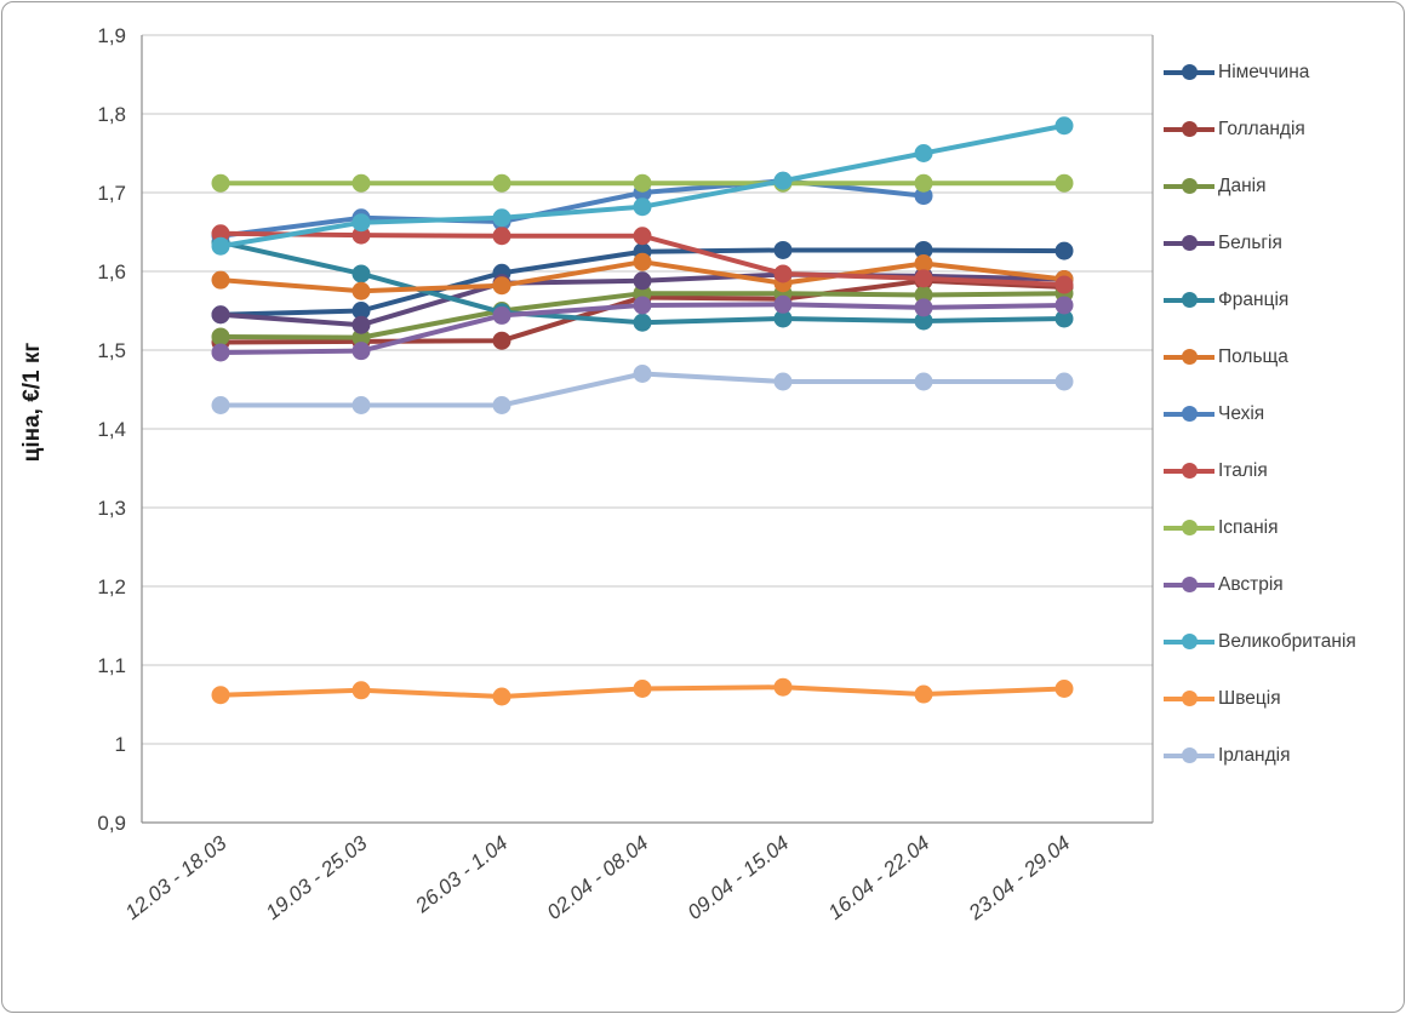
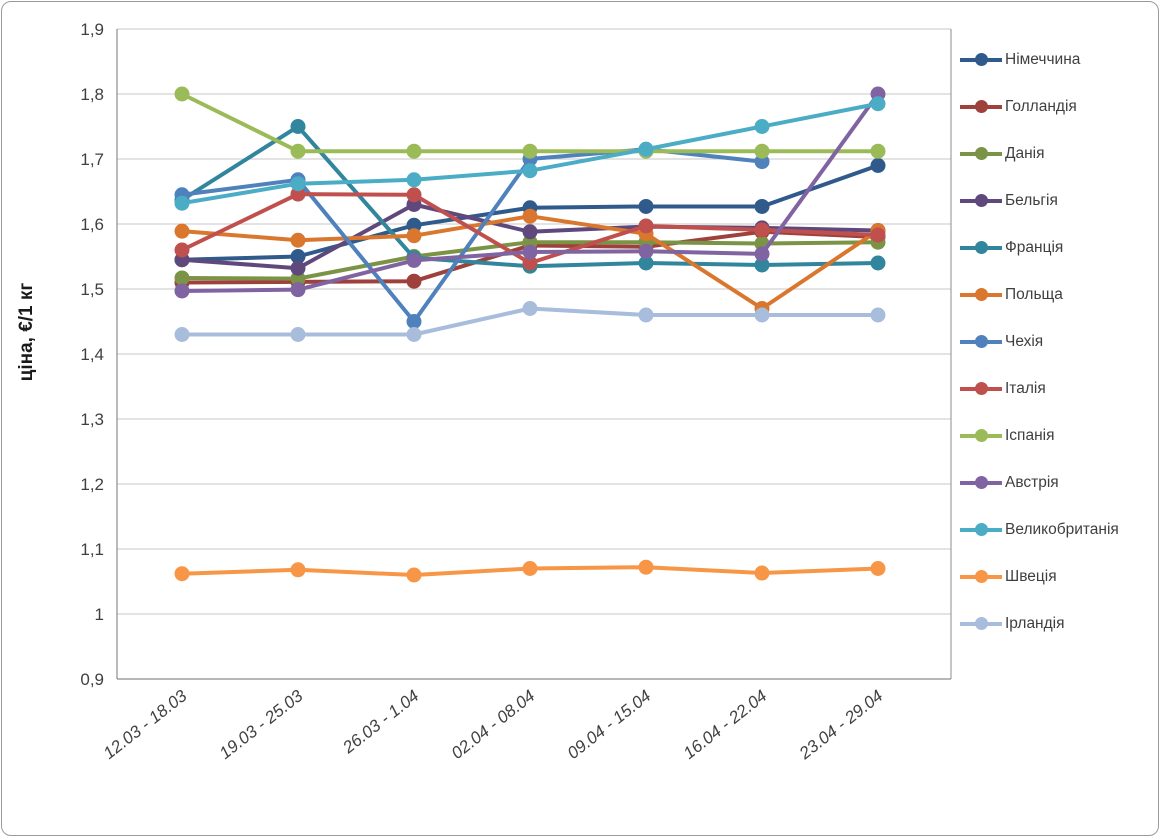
Італія/12.03 - 18.03: 1,65 -> 1,56
Іспанія/12.03 - 18.03: 1,71 -> 1,80
Франція/19.03 - 25.03: 1,60 -> 1,75
Бельгія/26.03 - 1.04: 1,58 -> 1,63
Чехія/26.03 - 1.04: 1,66 -> 1,45
Італія/02.04 - 08.04: 1,65 -> 1,54
Польща/16.04 - 22.04: 1,61 -> 1,47
Німеччина/23.04 - 29.04: 1,63 -> 1,69
Австрія/23.04 - 29.04: 1,56 -> 1,80
